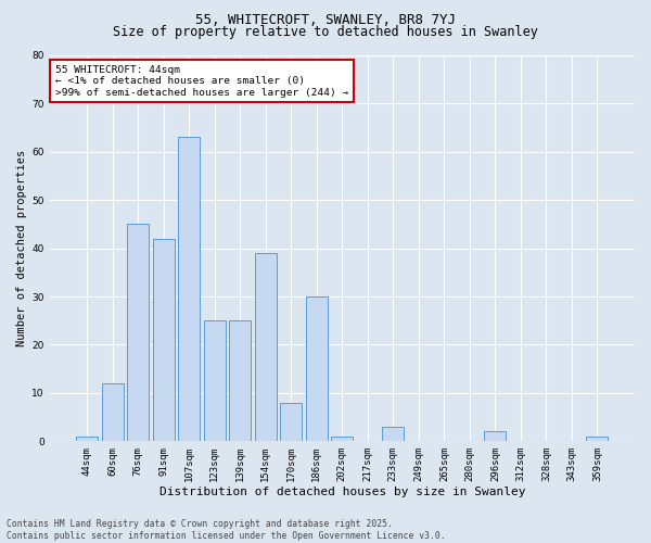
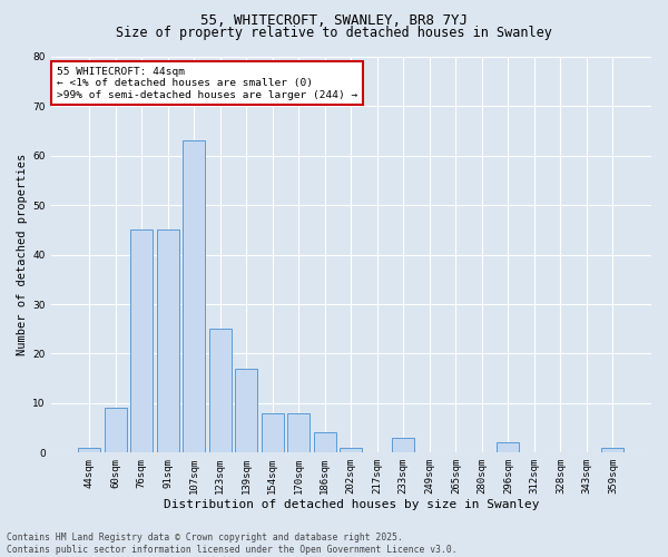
60sqm: 12 -> 9
91sqm: 42 -> 45
139sqm: 25 -> 17
154sqm: 39 -> 8
186sqm: 30 -> 4
